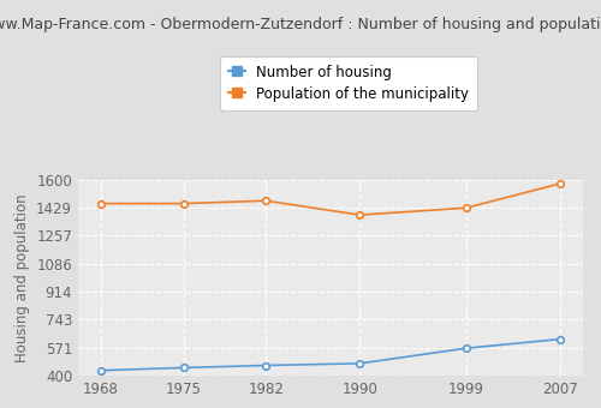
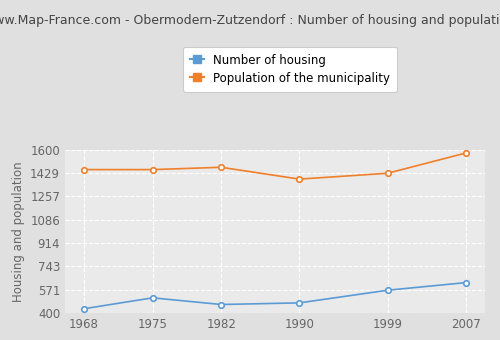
Number of housing/1975: 450 -> 510
